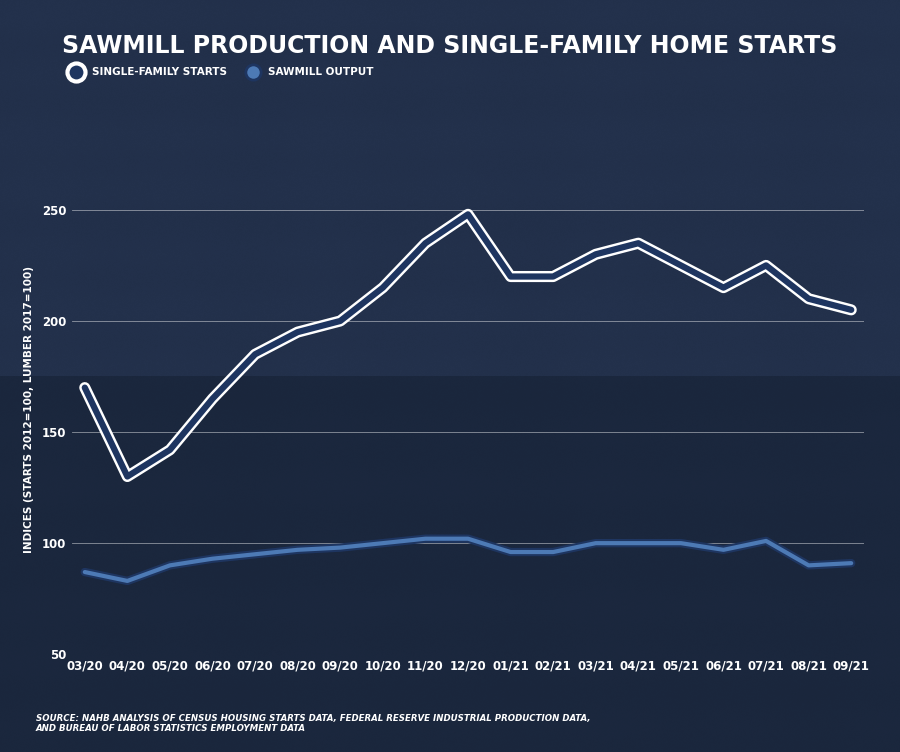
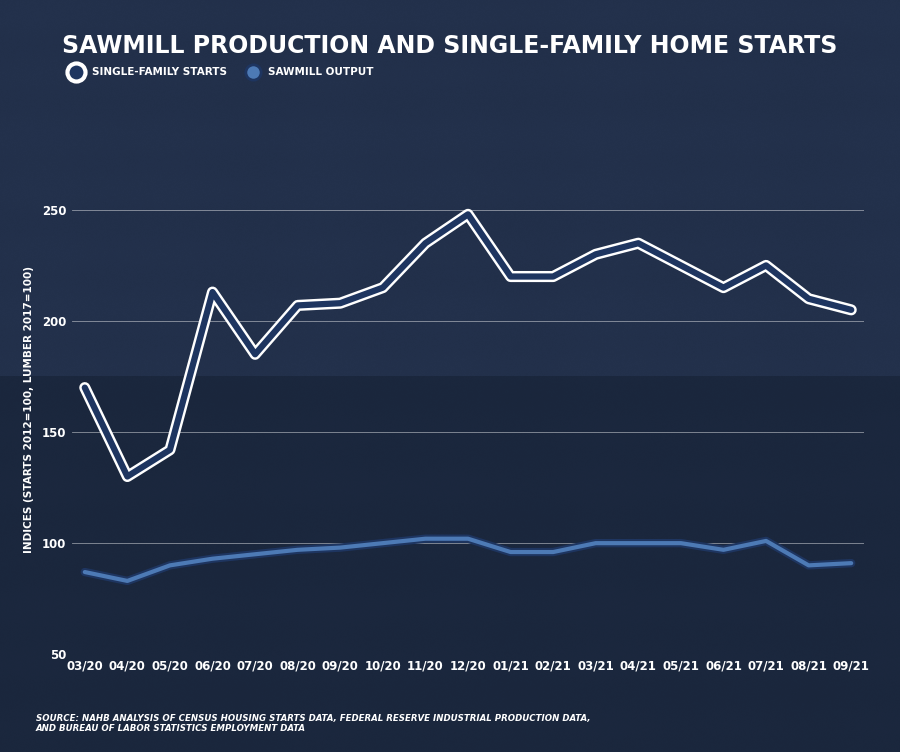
SINGLE-FAMILY STARTS/06/20: 165 -> 213
SINGLE-FAMILY STARTS/08/20: 195 -> 207
SINGLE-FAMILY STARTS/09/20: 200 -> 208
